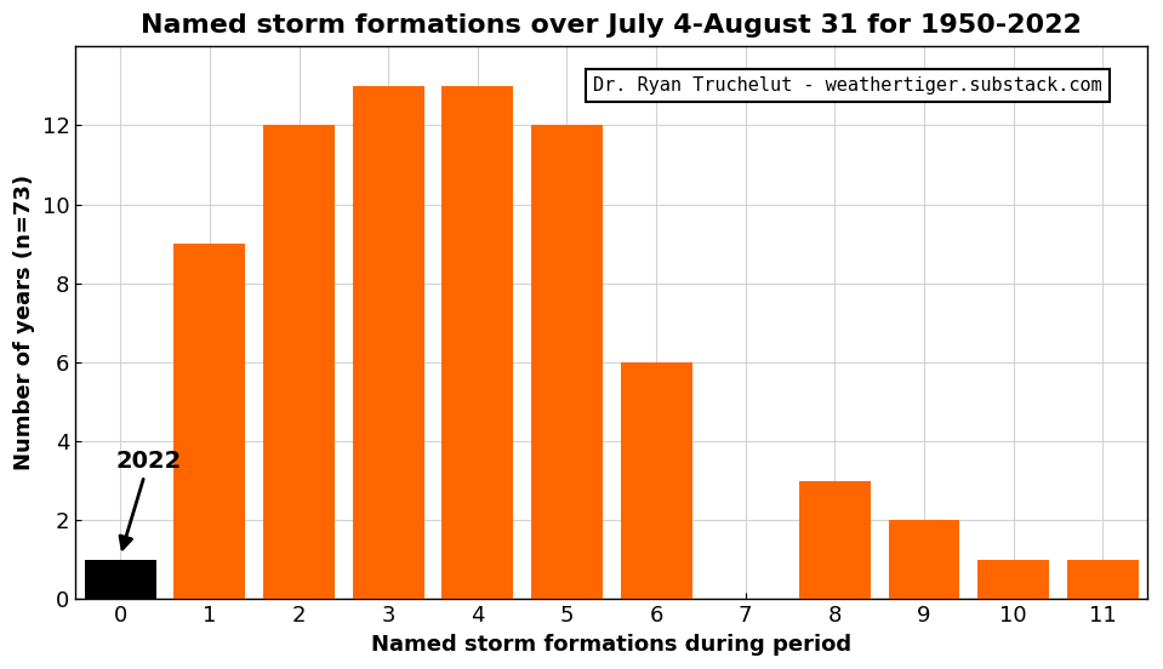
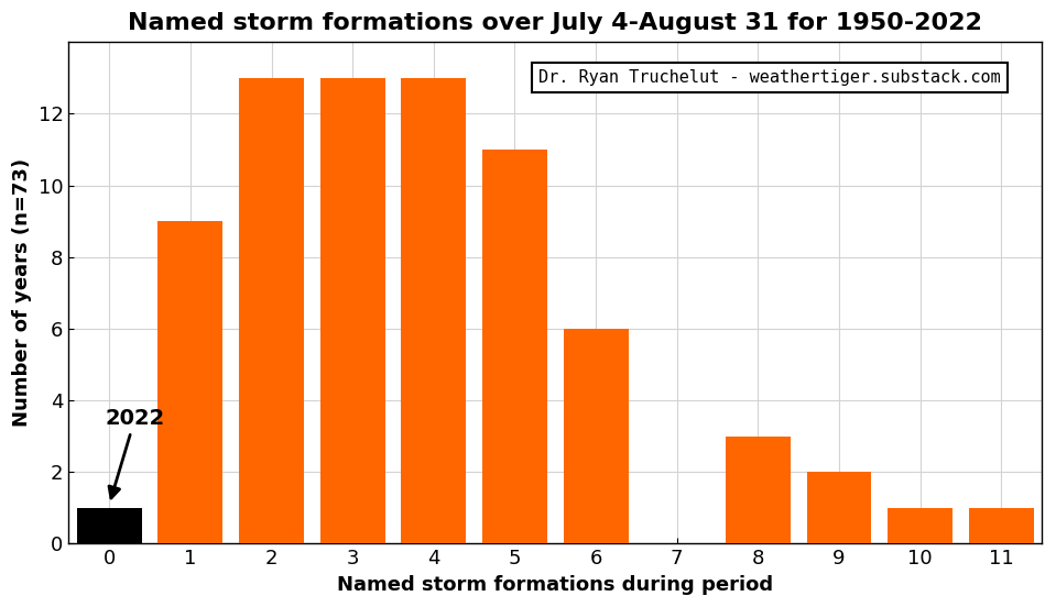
2: 12 -> 13
5: 12 -> 11
